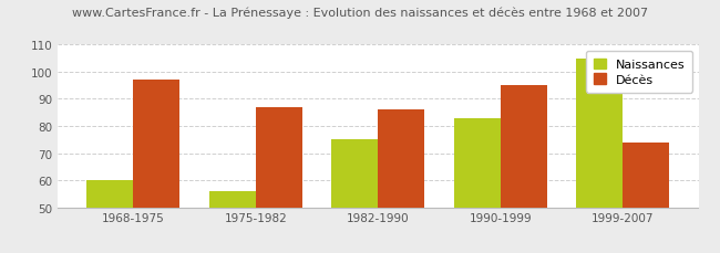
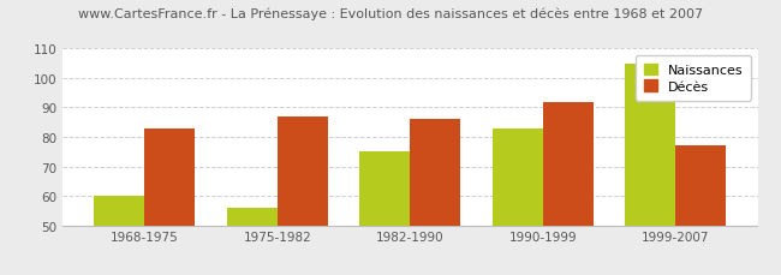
Décès/1968-1975: 97 -> 83
Décès/1990-1999: 95 -> 92
Décès/1999-2007: 74 -> 77
